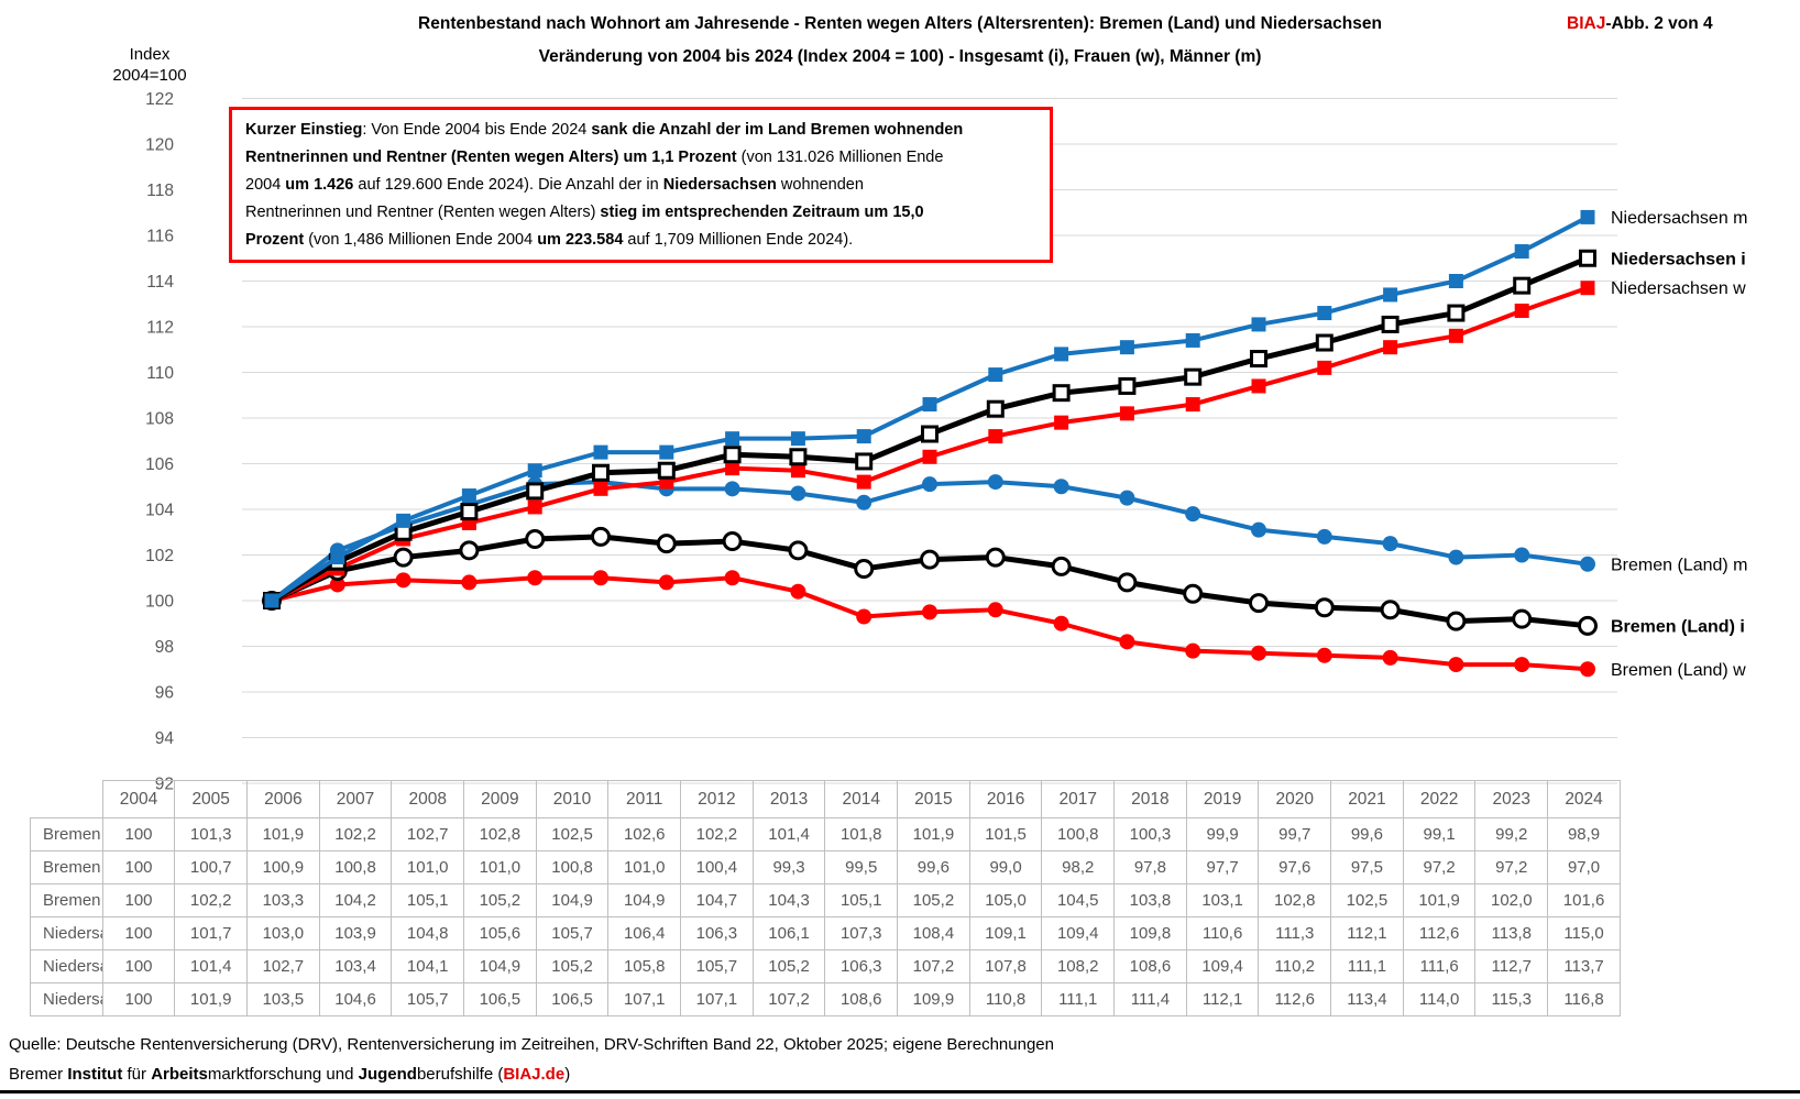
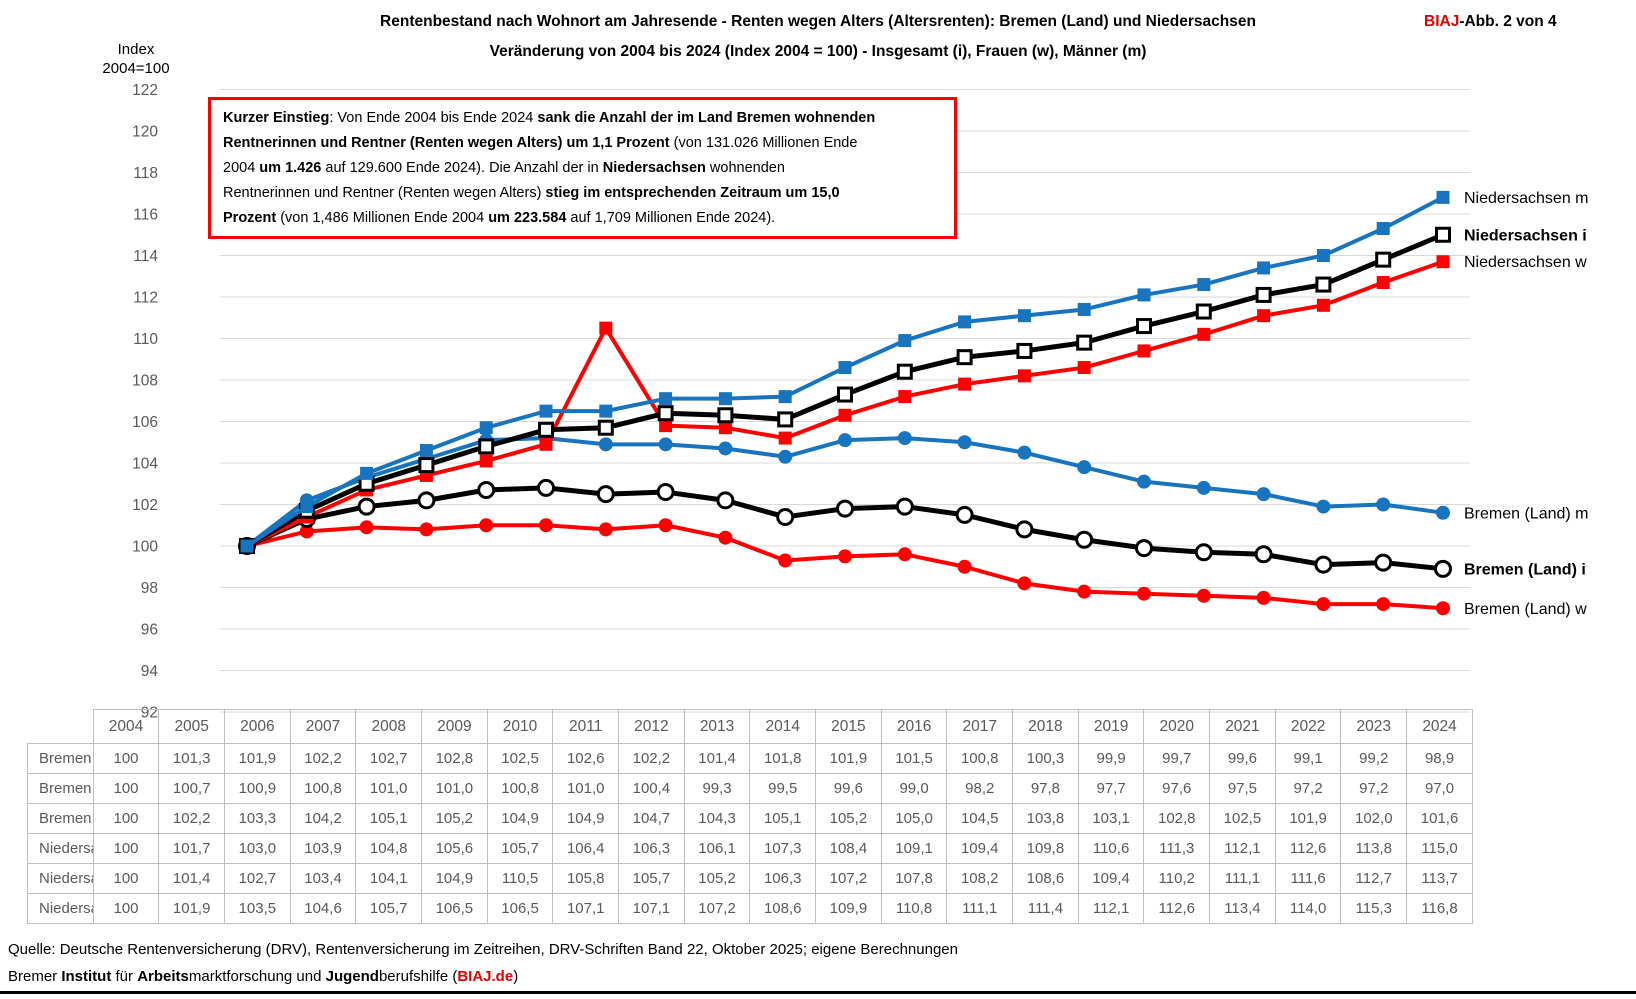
Niedersachsen w/2010: 105,2 -> 110,5
